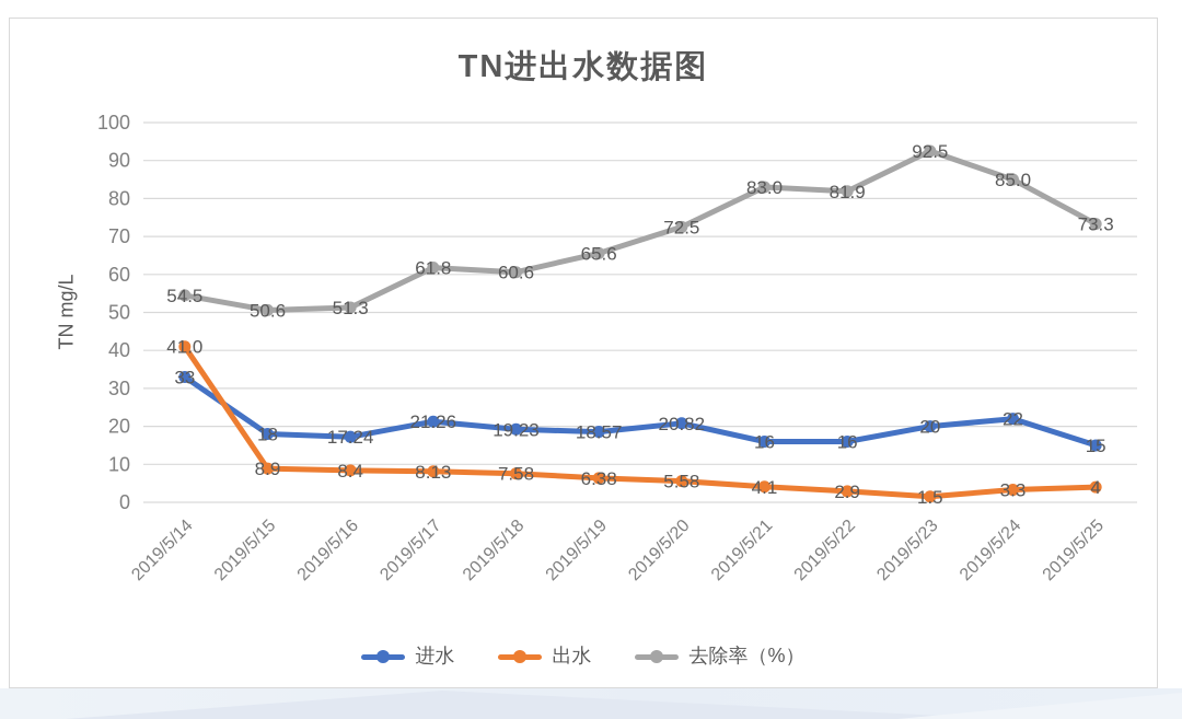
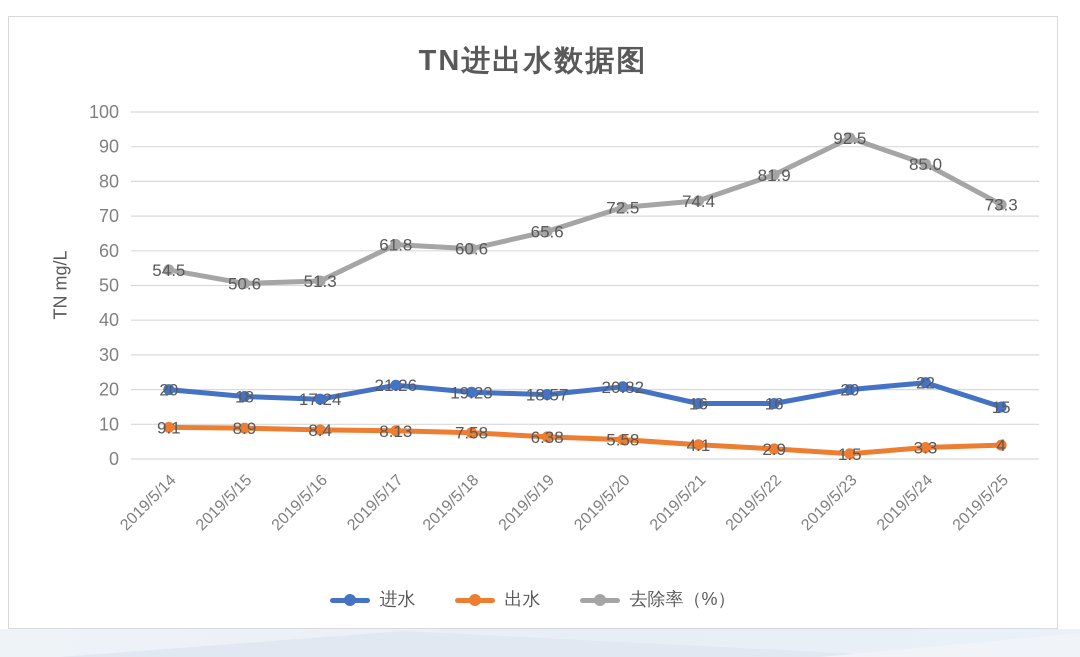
进水/2019/5/14: 33 -> 20
出水/2019/5/14: 41.0 -> 9.1
去除率（%）/2019/5/21: 83.0 -> 74.4
